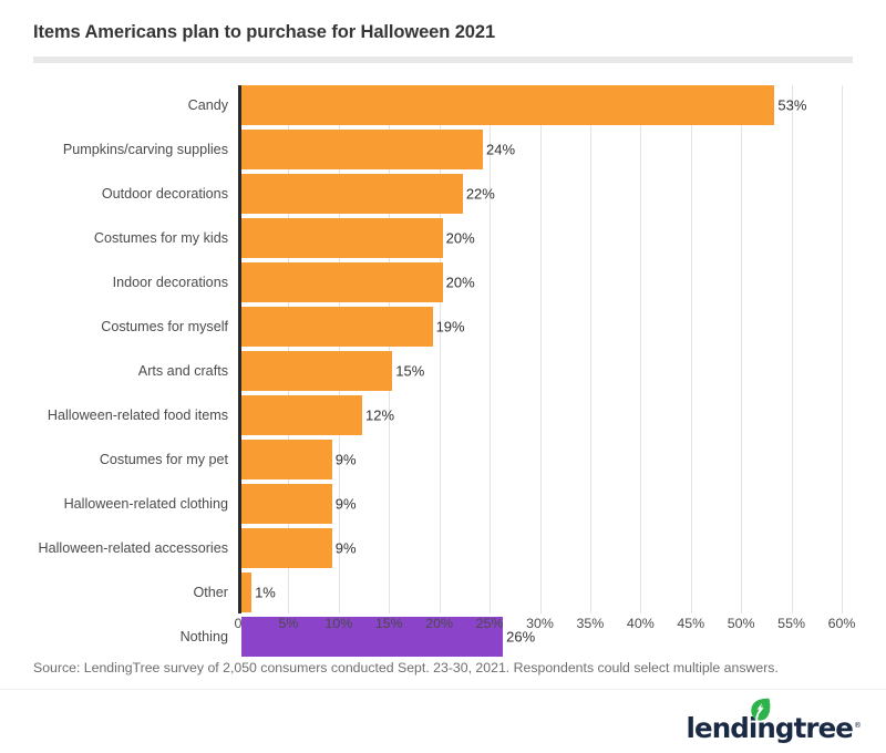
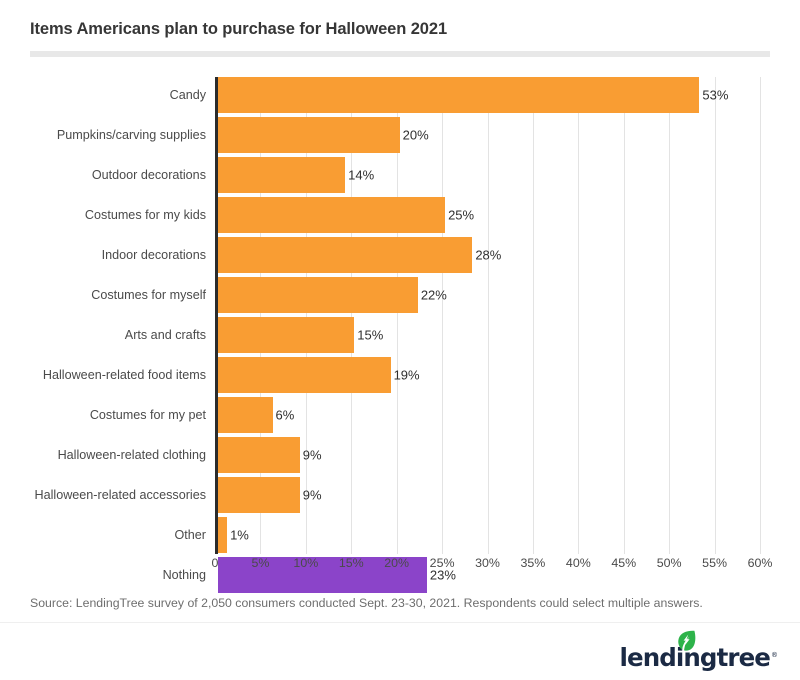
Pumpkins/carving supplies: 24% -> 20%
Outdoor decorations: 22% -> 14%
Costumes for my kids: 20% -> 25%
Indoor decorations: 20% -> 28%
Costumes for myself: 19% -> 22%
Halloween-related food items: 12% -> 19%
Costumes for my pet: 9% -> 6%
Nothing: 26% -> 23%
